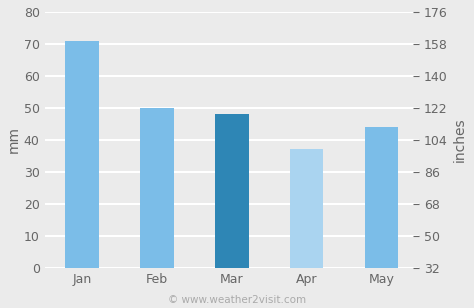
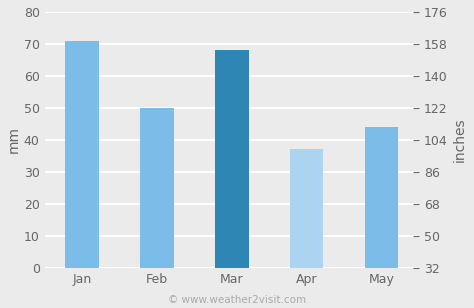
Mar: 48 -> 68
